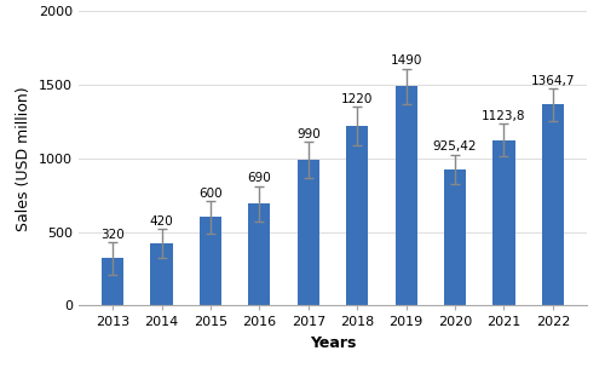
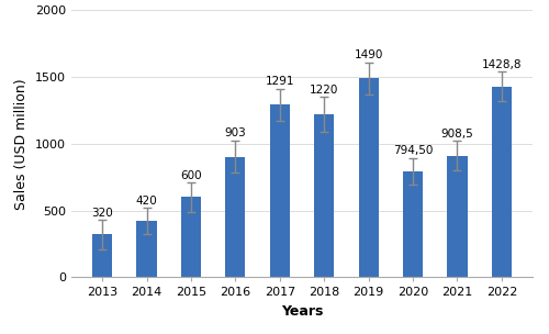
2016: 690 -> 903
2017: 990 -> 1291
2020: 925,42 -> 794,50
2021: 1123,8 -> 908,5
2022: 1364,7 -> 1428,8
